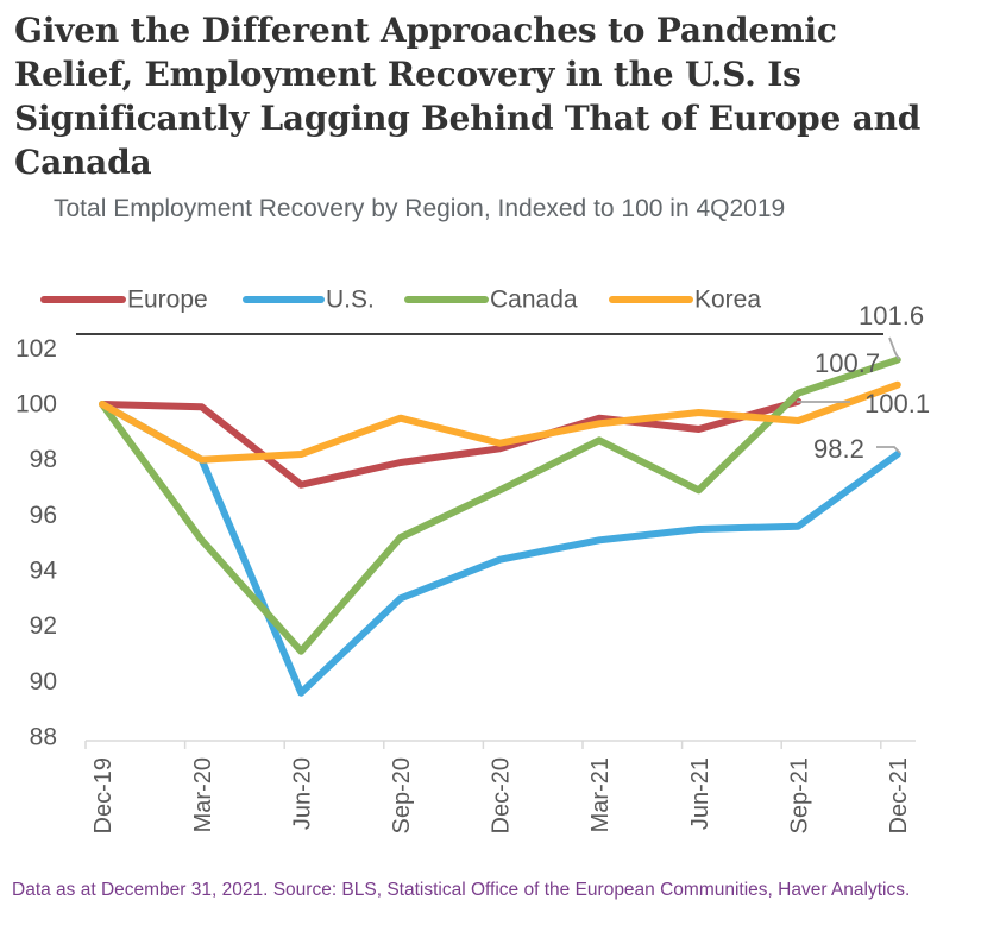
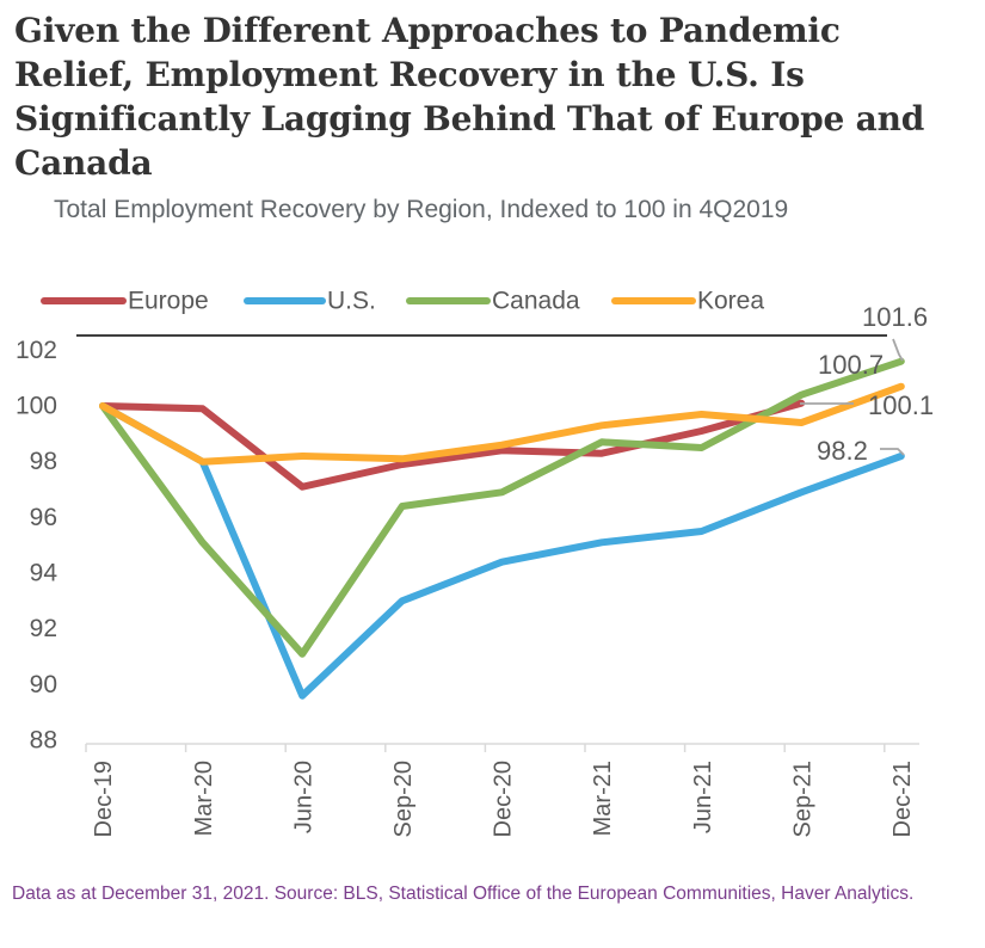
Canada/Sep-20: 95.2 -> 96.4
Korea/Sep-20: 99.5 -> 98.1
Europe/Mar-21: 99.5 -> 98.3
Canada/Jun-21: 96.9 -> 98.5
U.S./Sep-21: 95.6 -> 96.9
